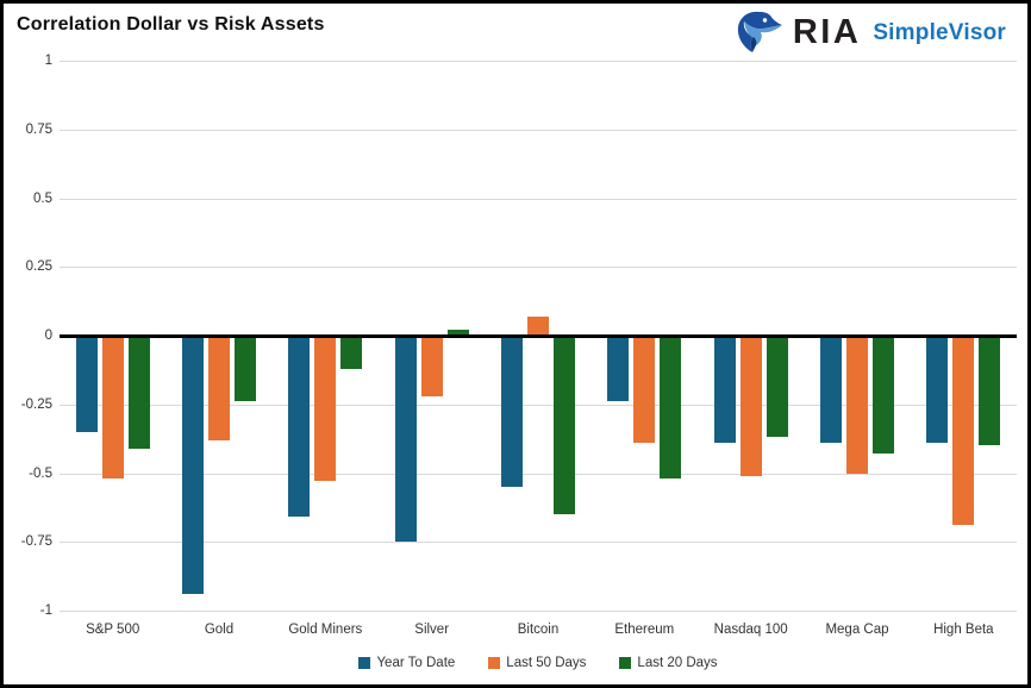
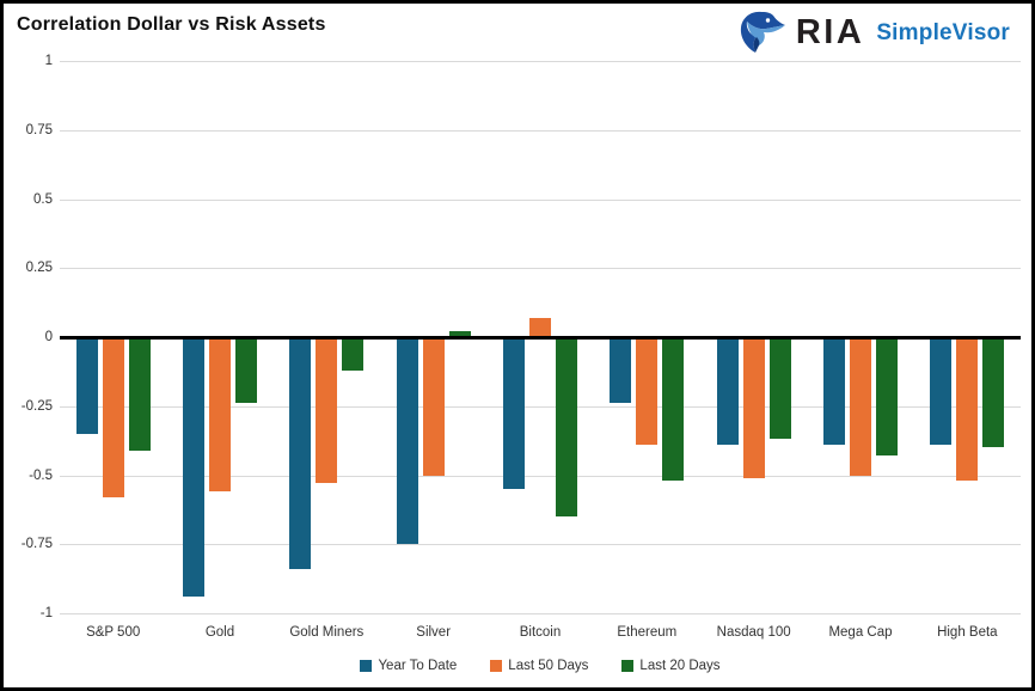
Last 50 Days/S&P 500: -0.52 -> -0.58
Last 50 Days/Gold: -0.38 -> -0.56
Year To Date/Gold Miners: -0.66 -> -0.84
Last 50 Days/Silver: -0.22 -> -0.50
Last 50 Days/High Beta: -0.69 -> -0.52
